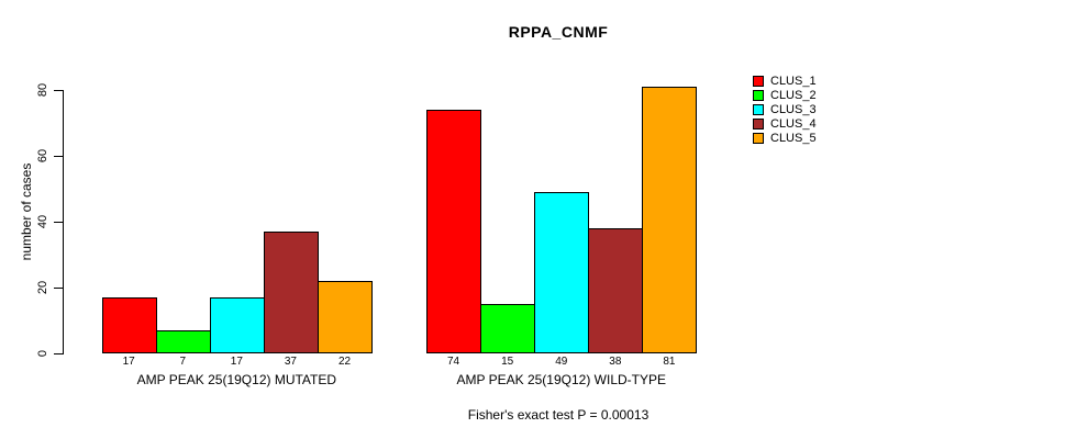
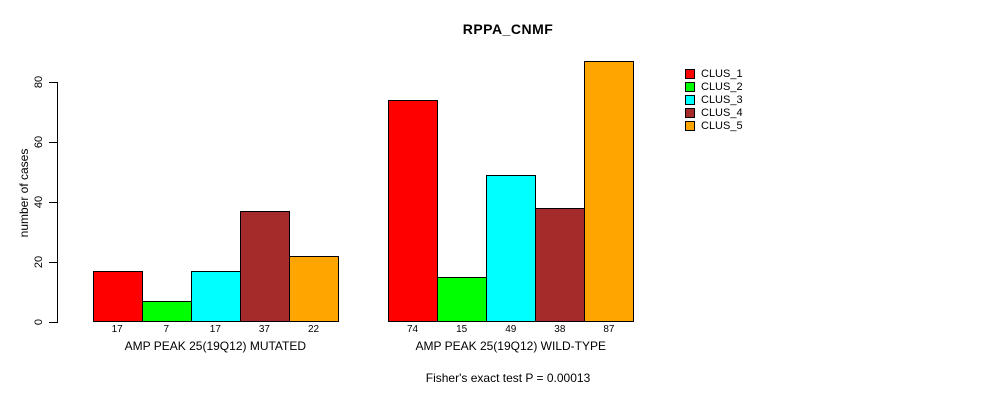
CLUS_5/AMP PEAK 25(19Q12) WILD-TYPE: 81 -> 87
